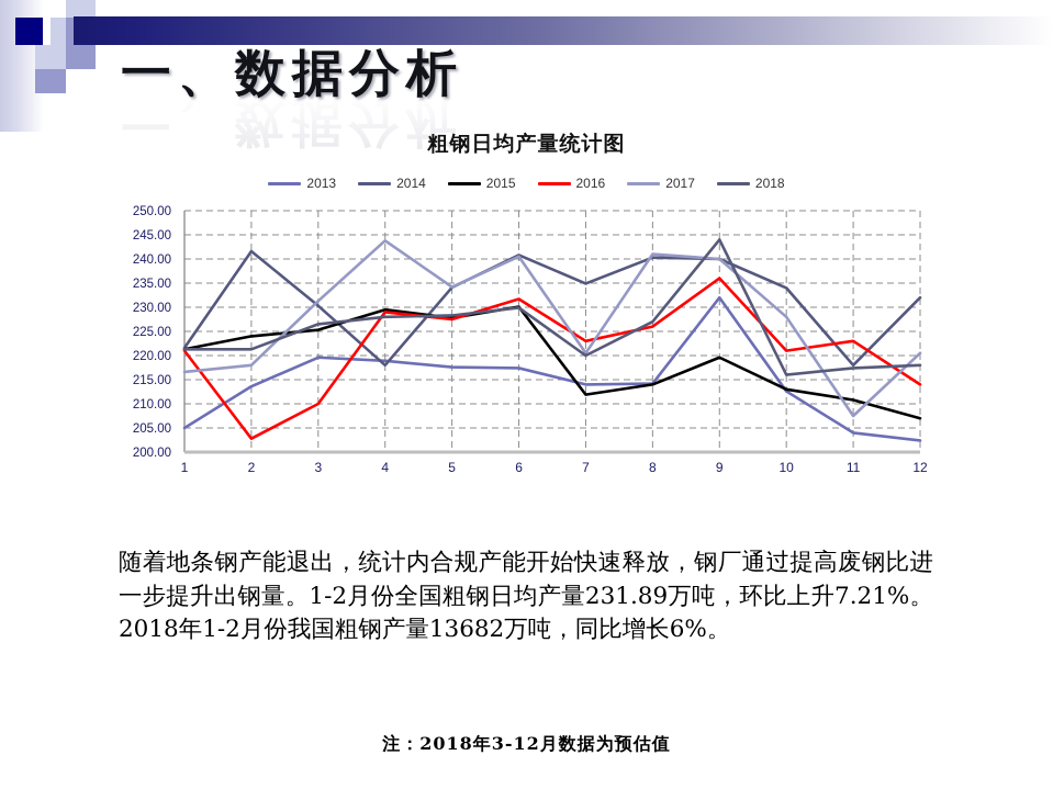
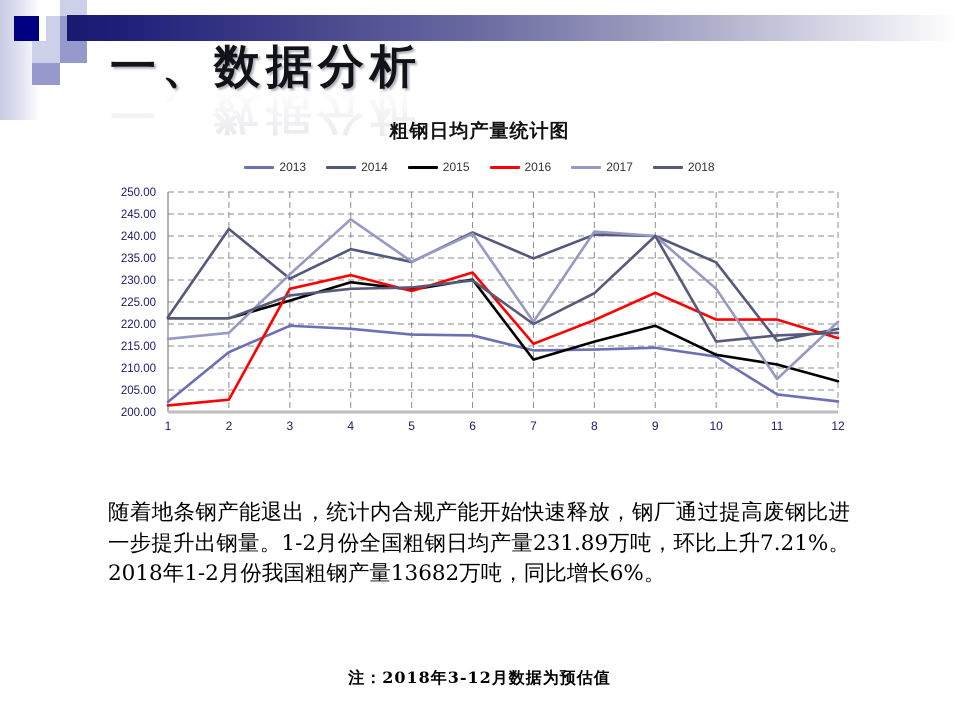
2013/1: 205 -> 202
2016/1: 221 -> 202
2015/2: 224 -> 221
2016/3: 210 -> 228
2014/4: 218 -> 237
2016/4: 229 -> 231
2016/7: 223 -> 216
2015/8: 214 -> 216
2016/8: 226 -> 221
2013/9: 232 -> 215
2016/9: 236 -> 227
2018/9: 244 -> 240
2014/11: 218 -> 216
2016/11: 223 -> 221
2014/12: 232 -> 219
2016/12: 214 -> 217
